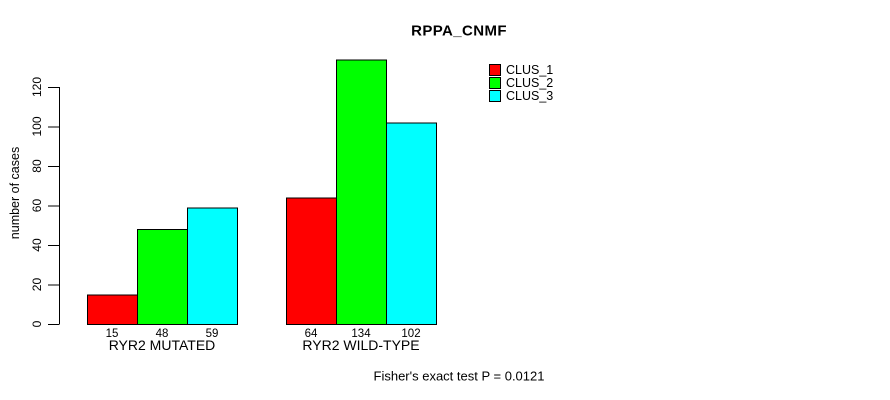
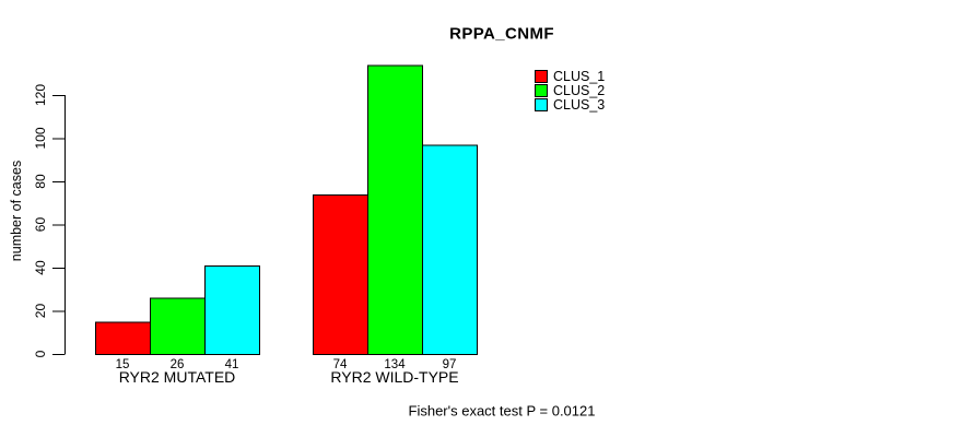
CLUS_2/RYR2 MUTATED: 48 -> 26
CLUS_3/RYR2 MUTATED: 59 -> 41
CLUS_1/RYR2 WILD-TYPE: 64 -> 74
CLUS_3/RYR2 WILD-TYPE: 102 -> 97
